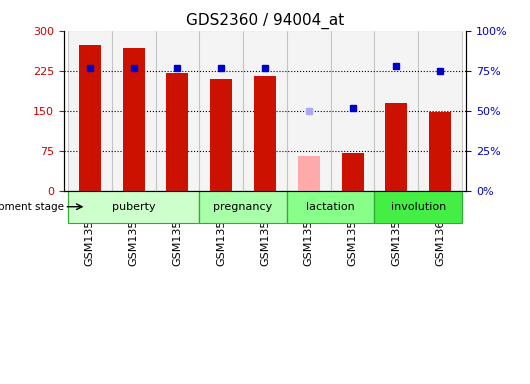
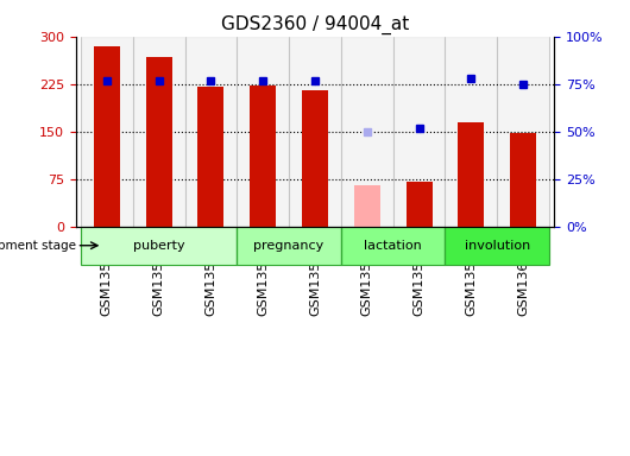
GSM135895: 274 -> 285
GSM135898: 210 -> 222
